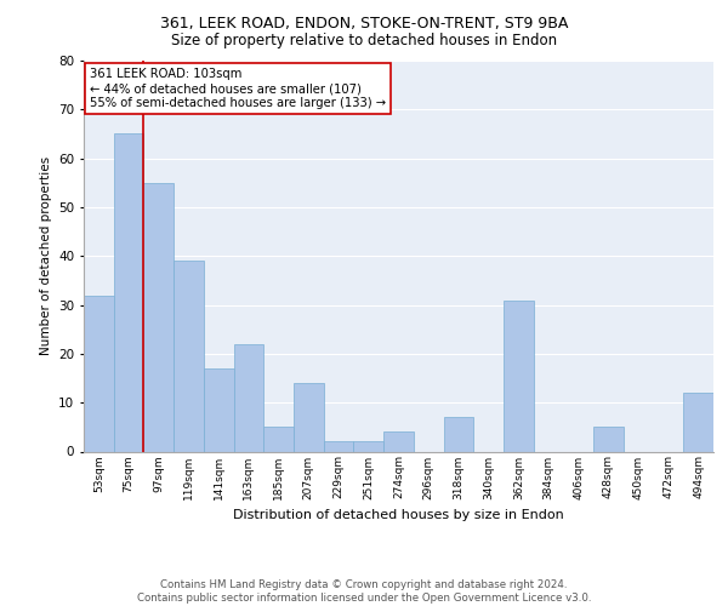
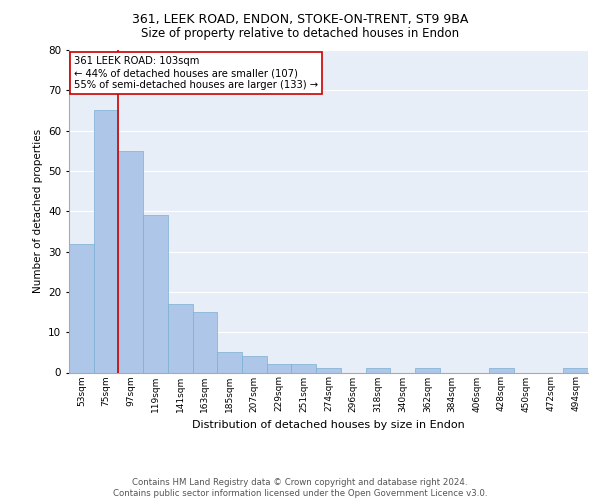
163sqm: 22 -> 15
207sqm: 14 -> 4
274sqm: 4 -> 1
318sqm: 7 -> 1
362sqm: 31 -> 1
428sqm: 5 -> 1
494sqm: 12 -> 1
